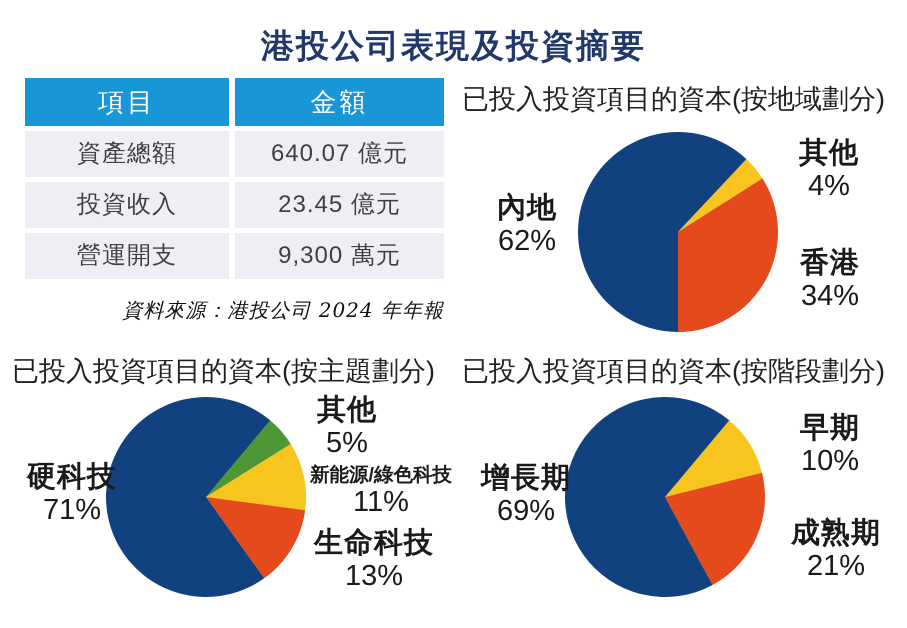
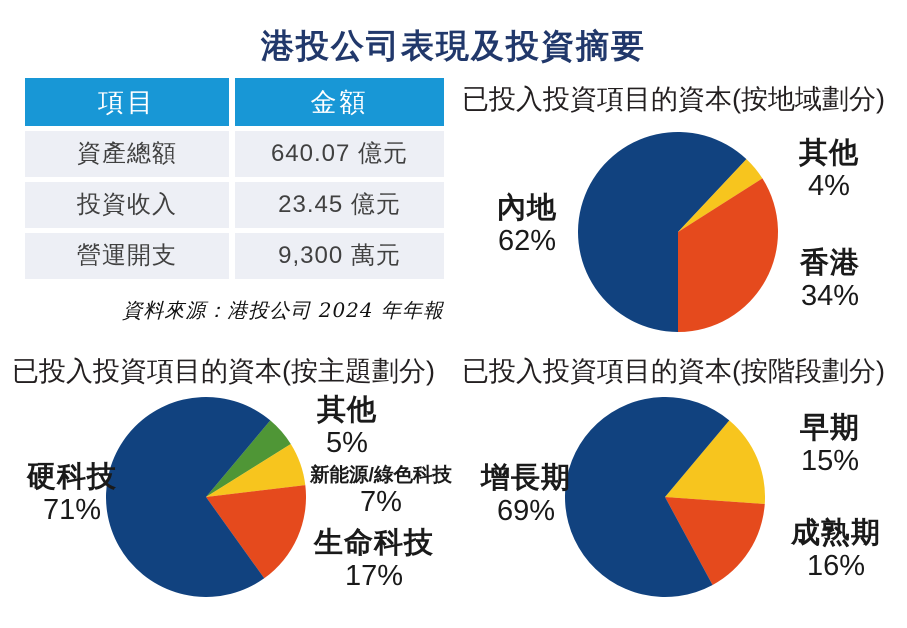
已投入投資項目的資本(按主題劃分)/新能源/綠色科技: 11% -> 7%
已投入投資項目的資本(按主題劃分)/生命科技: 13% -> 17%
已投入投資項目的資本(按階段劃分)/早期: 10% -> 15%
已投入投資項目的資本(按階段劃分)/成熟期: 21% -> 16%
